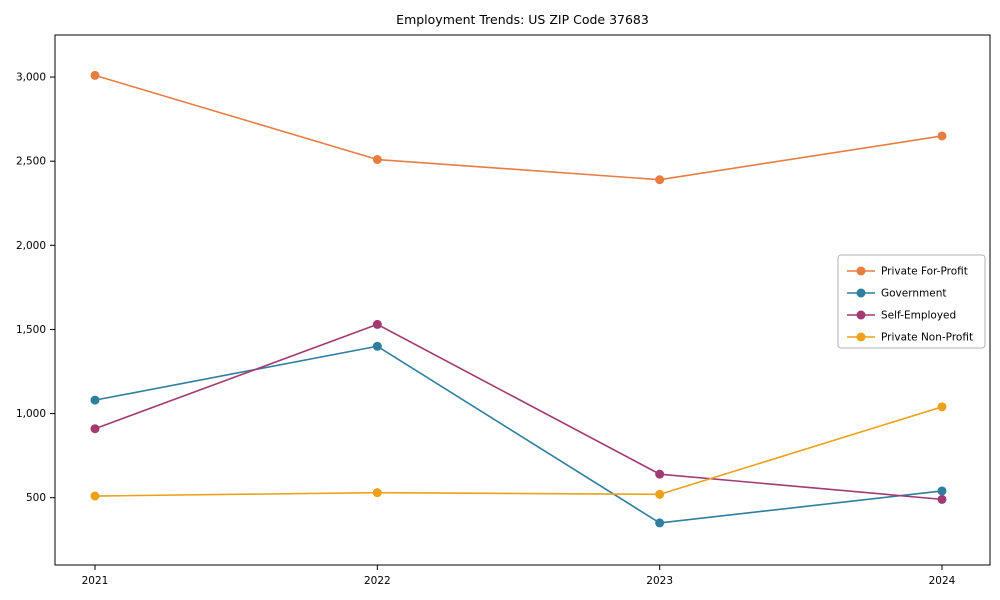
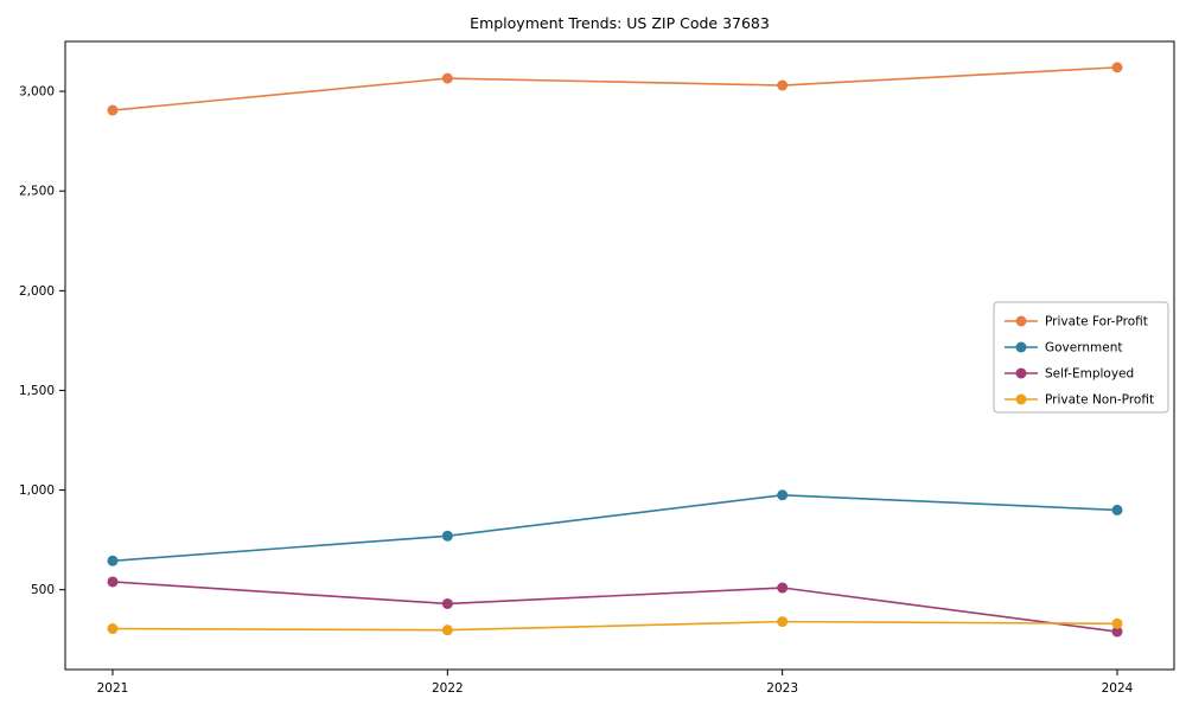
Private For-Profit/2021: 3010 -> 2900
Government/2021: 1080 -> 640
Self-Employed/2021: 910 -> 540
Private Non-Profit/2021: 510 -> 300
Private For-Profit/2022: 2510 -> 3060
Government/2022: 1400 -> 770
Self-Employed/2022: 1530 -> 430
Private Non-Profit/2022: 530 -> 300
Private For-Profit/2023: 2390 -> 3030
Government/2023: 350 -> 980
Self-Employed/2023: 640 -> 510
Private Non-Profit/2023: 520 -> 340
Private For-Profit/2024: 2650 -> 3120
Government/2024: 540 -> 900
Self-Employed/2024: 490 -> 290
Private Non-Profit/2024: 1040 -> 330
